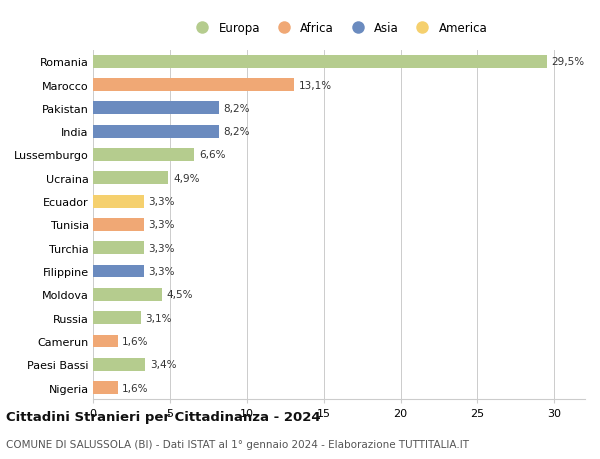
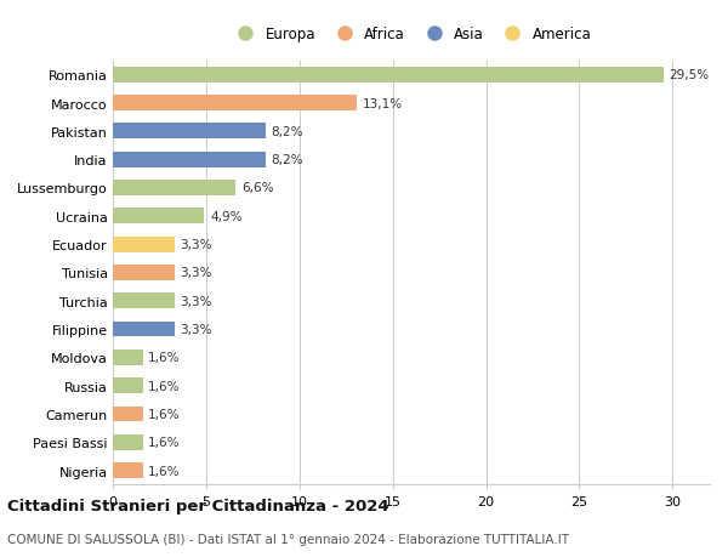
Moldova: 4,5% -> 1,6%
Russia: 3,1% -> 1,6%
Paesi Bassi: 3,4% -> 1,6%
